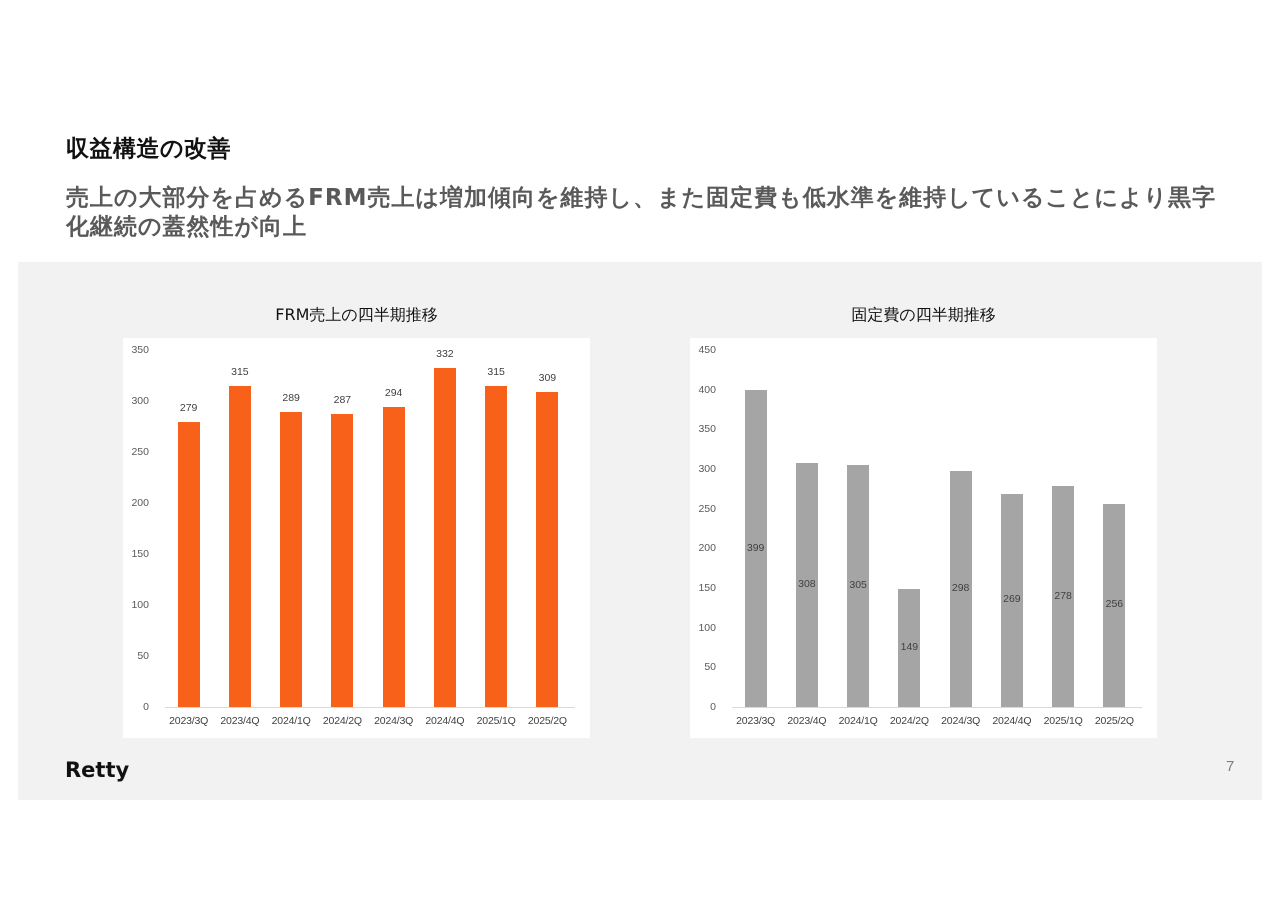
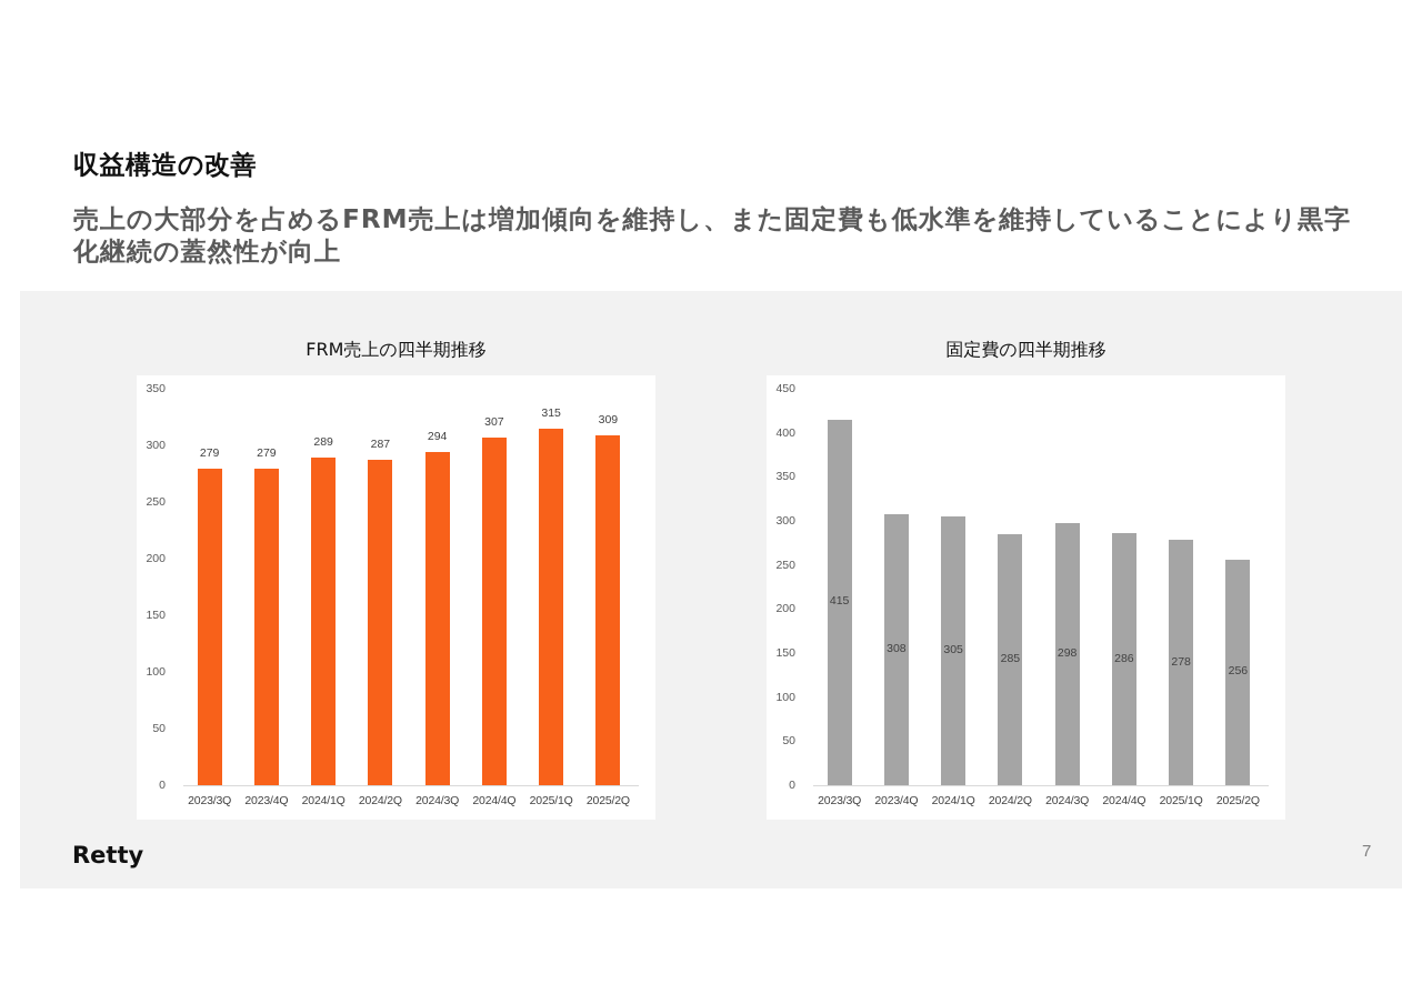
FRM売上の四半期推移/2023/4Q: 315 -> 279
FRM売上の四半期推移/2024/4Q: 332 -> 307
固定費の四半期推移/2023/3Q: 399 -> 415
固定費の四半期推移/2024/2Q: 149 -> 285
固定費の四半期推移/2024/4Q: 269 -> 286
